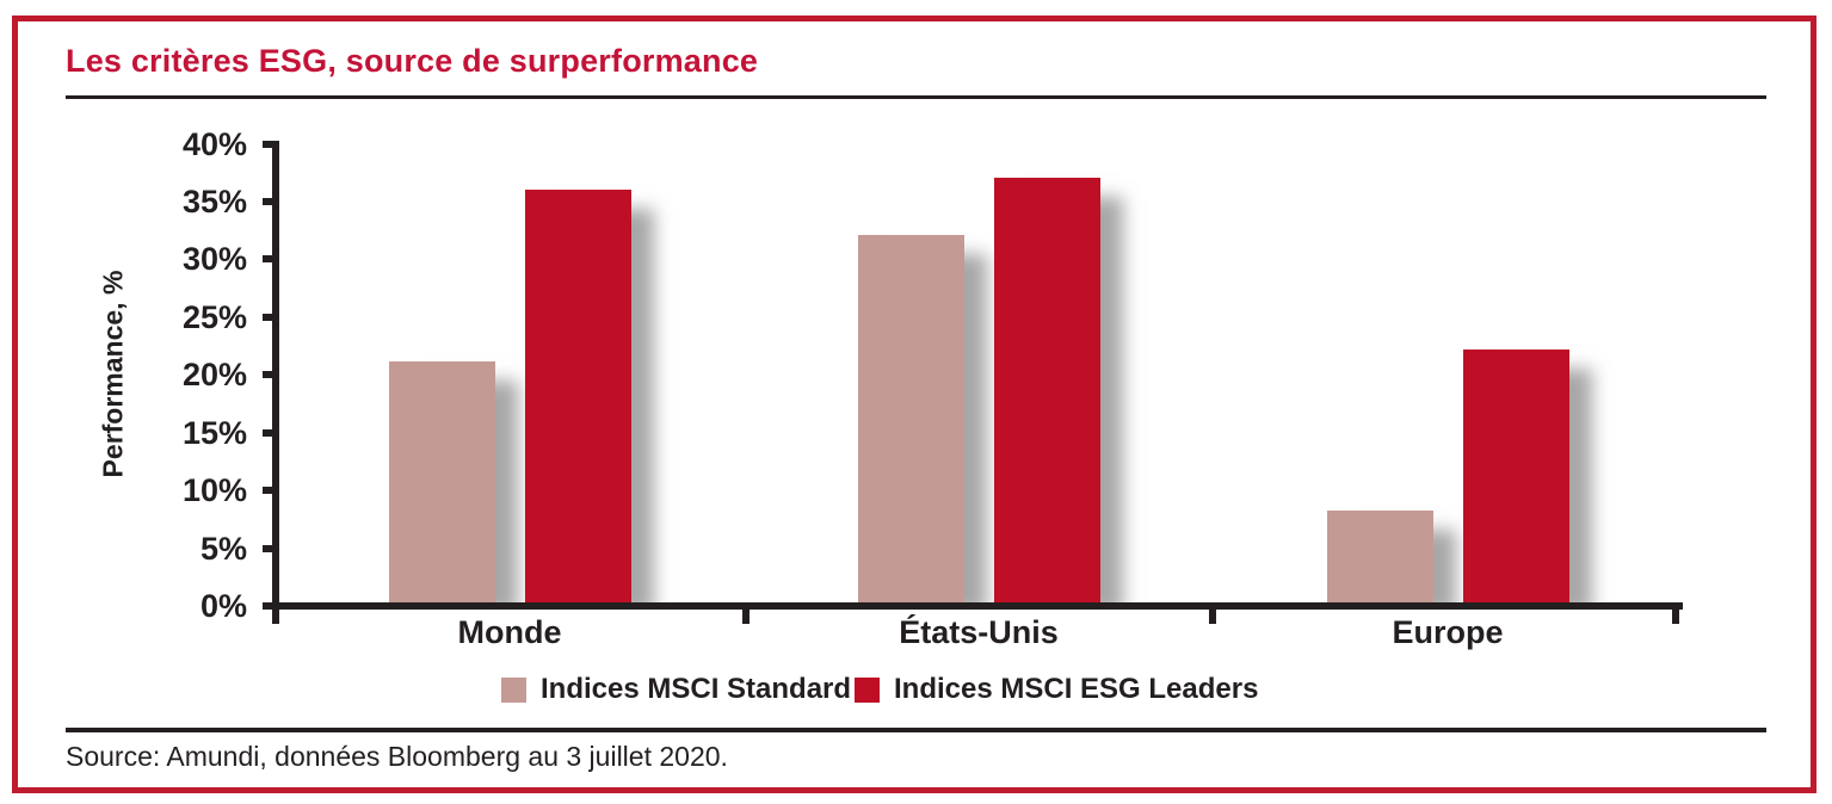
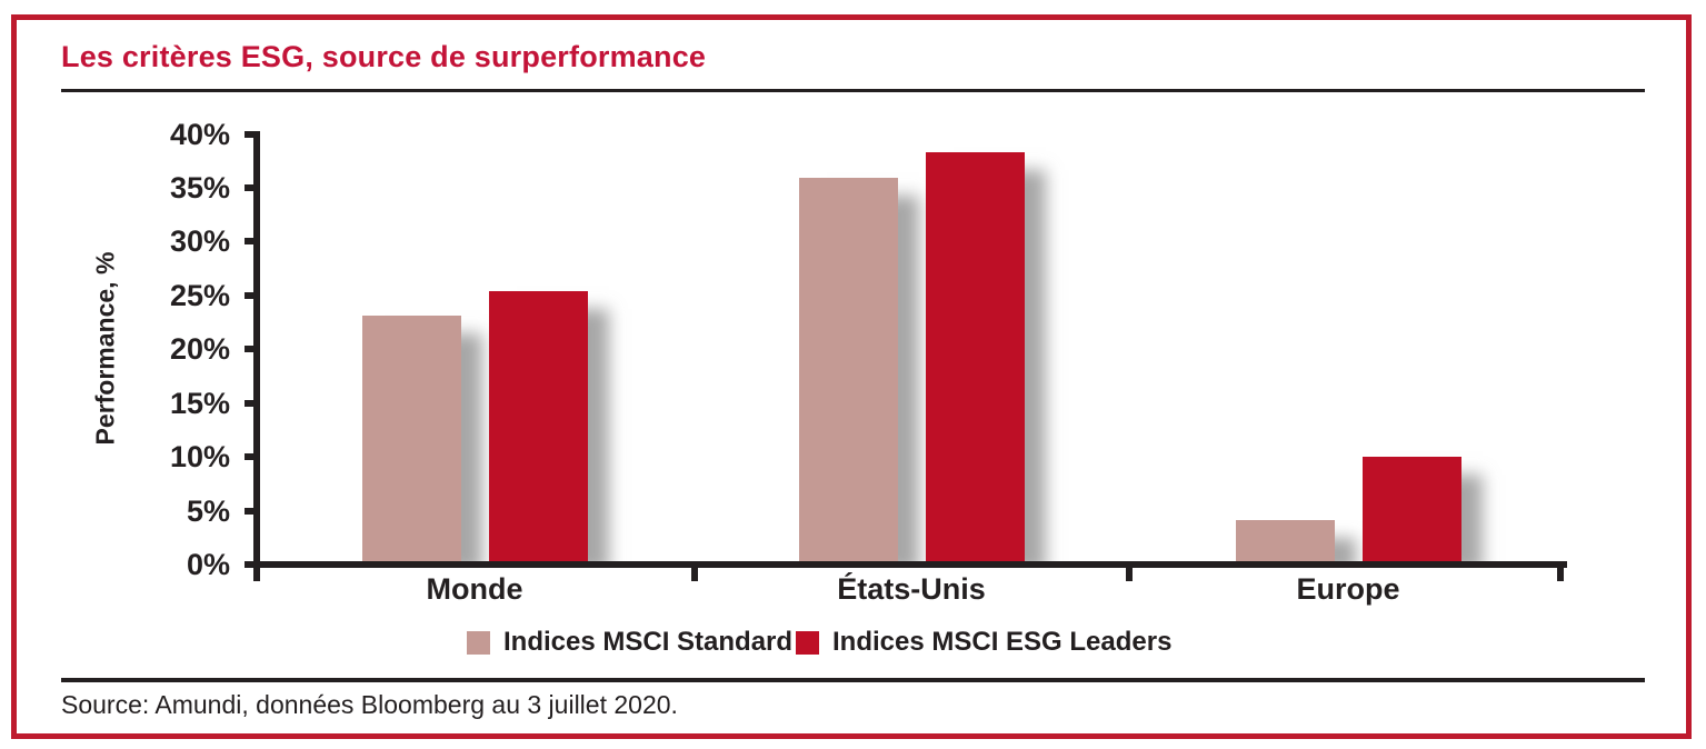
Indices MSCI Standard/Monde: 21% -> 23%
Indices MSCI ESG Leaders/Monde: 36% -> 25%
Indices MSCI Standard/États-Unis: 32% -> 36%
Indices MSCI ESG Leaders/États-Unis: 37% -> 38%
Indices MSCI Standard/Europe: 8% -> 4%
Indices MSCI ESG Leaders/Europe: 22% -> 10%
